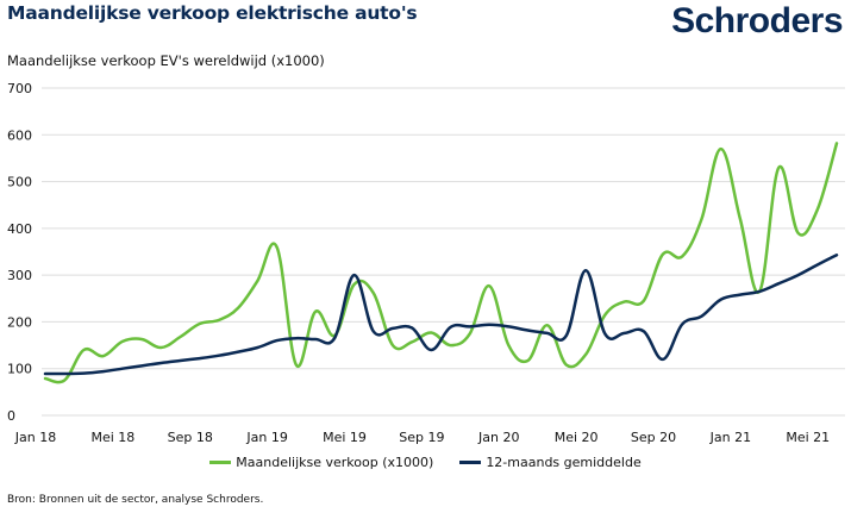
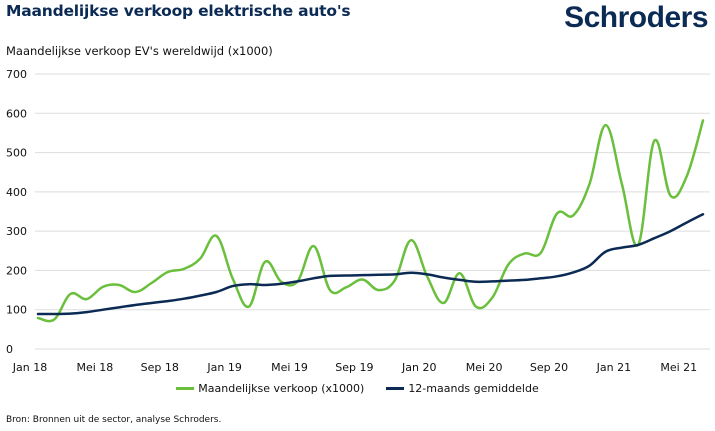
Maandelijkse verkoop (x1000)/Jan 19: 360 -> 180
Maandelijkse verkoop (x1000)/Mei 19: 280 -> 170
12-maands gemiddelde/Mei 19: 300 -> 170
12-maands gemiddelde/Sep 19: 140 -> 190
Maandelijkse verkoop (x1000)/Jan 20: 150 -> 180
12-maands gemiddelde/Mei 20: 310 -> 170
12-maands gemiddelde/Sep 20: 120 -> 180
